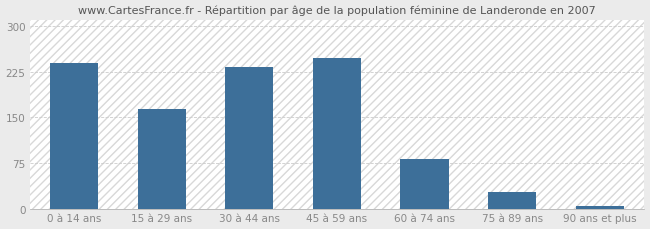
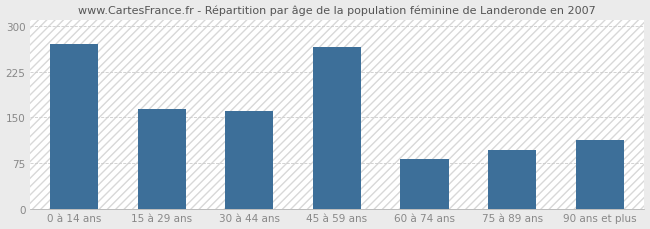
0 à 14 ans: 240 -> 270
30 à 44 ans: 232 -> 160
45 à 59 ans: 248 -> 266
75 à 89 ans: 28 -> 96
90 ans et plus: 5 -> 112
